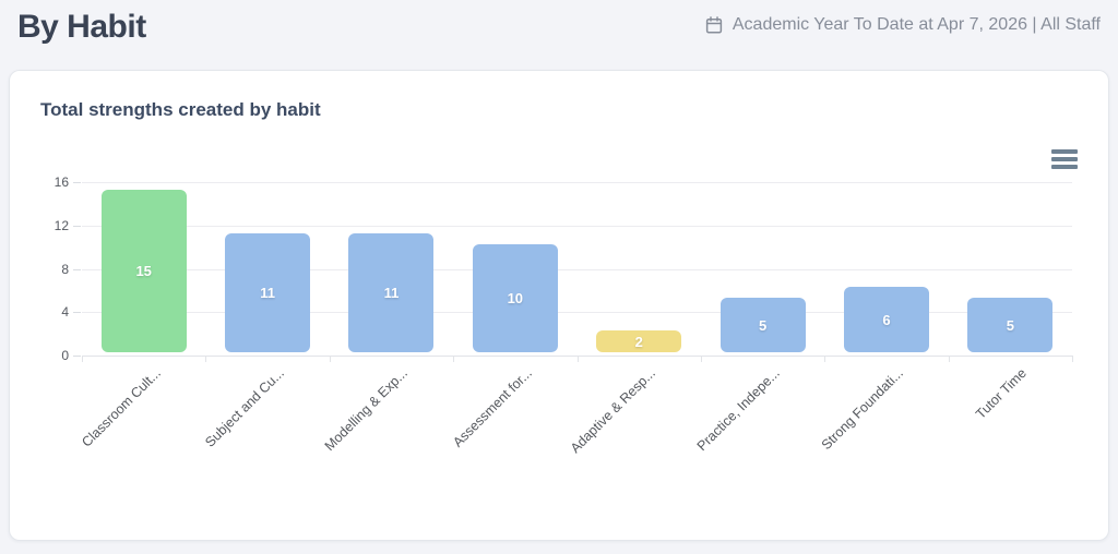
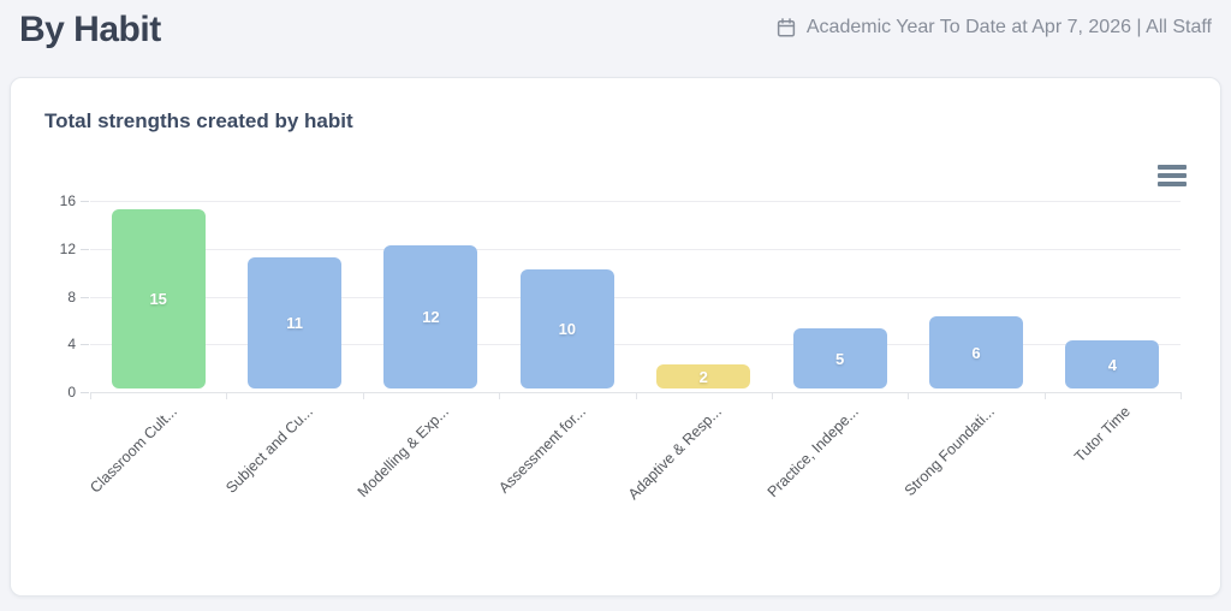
Modelling & Exp...: 11 -> 12
Tutor Time: 5 -> 4
